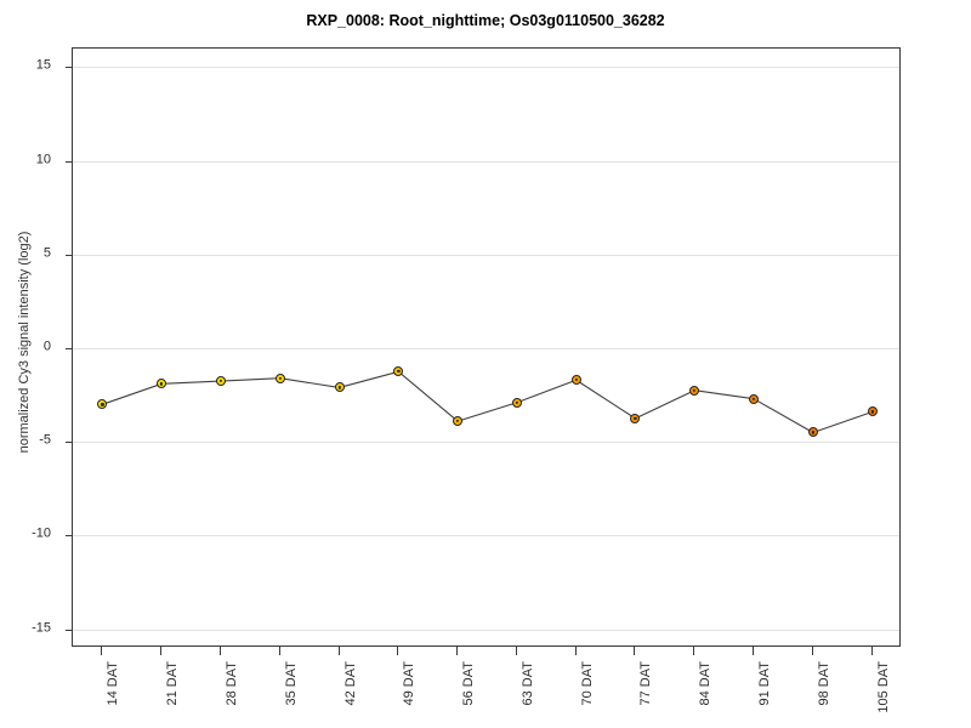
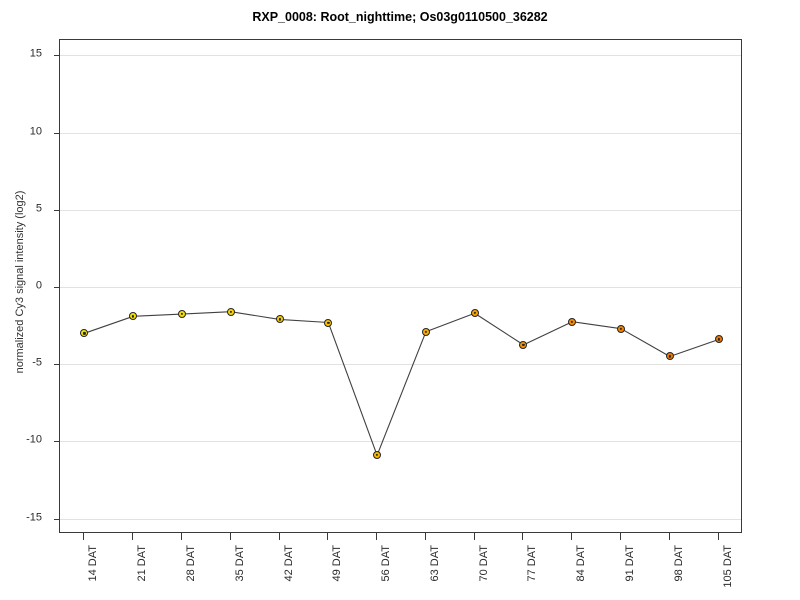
49 DAT: -1.2 -> -2.3
56 DAT: -3.9 -> -10.9
